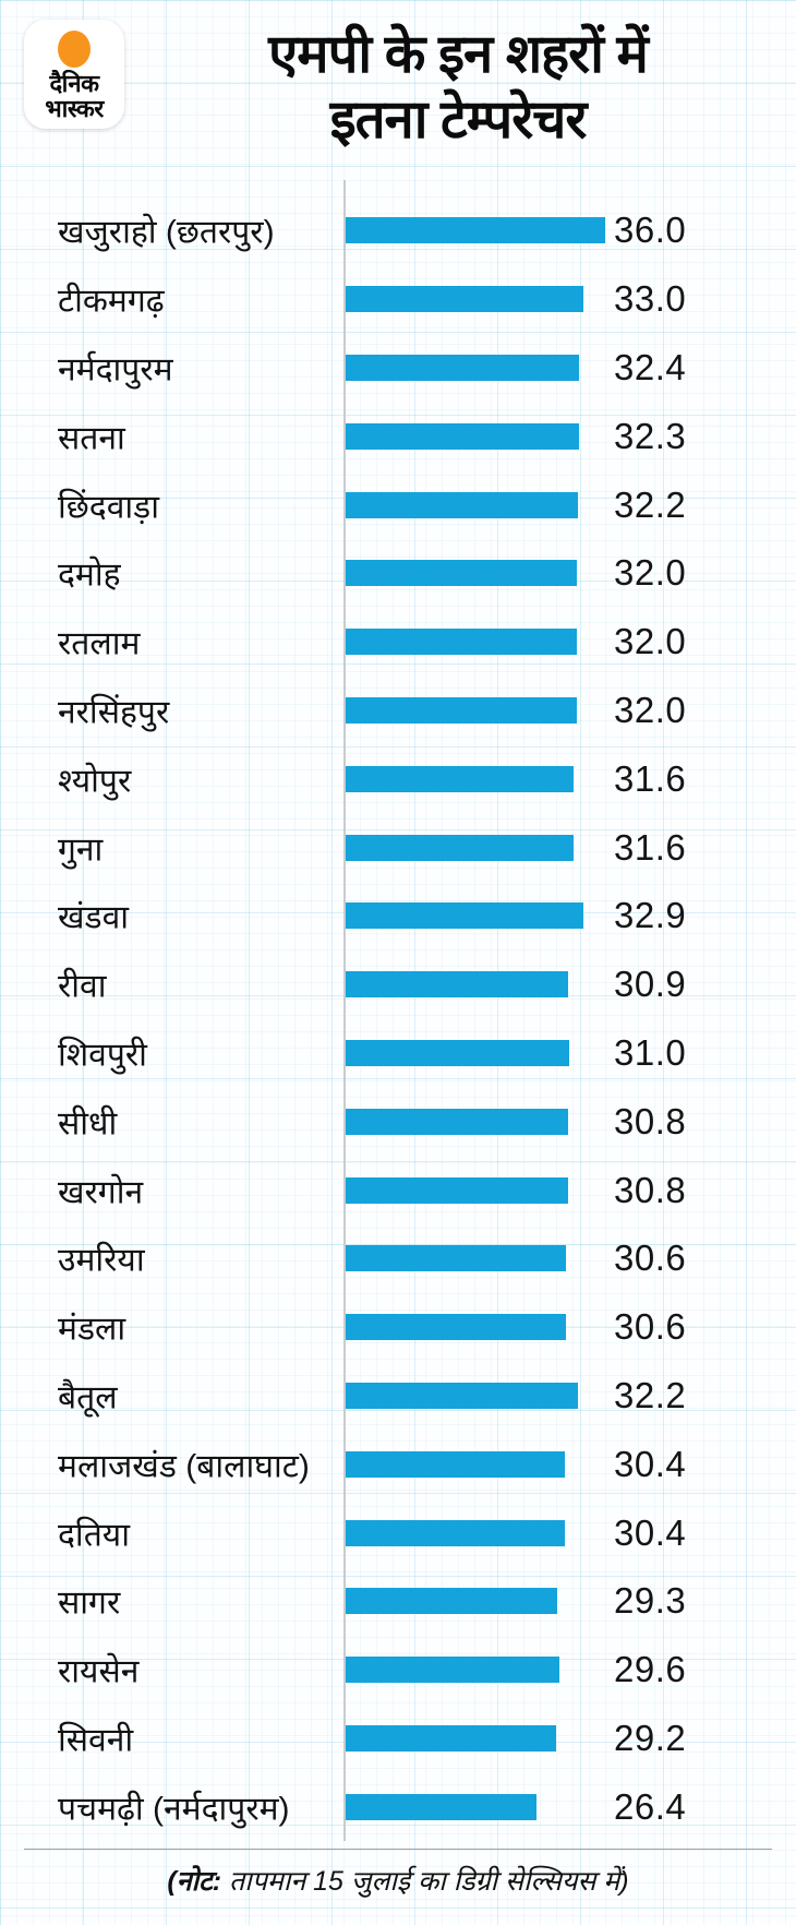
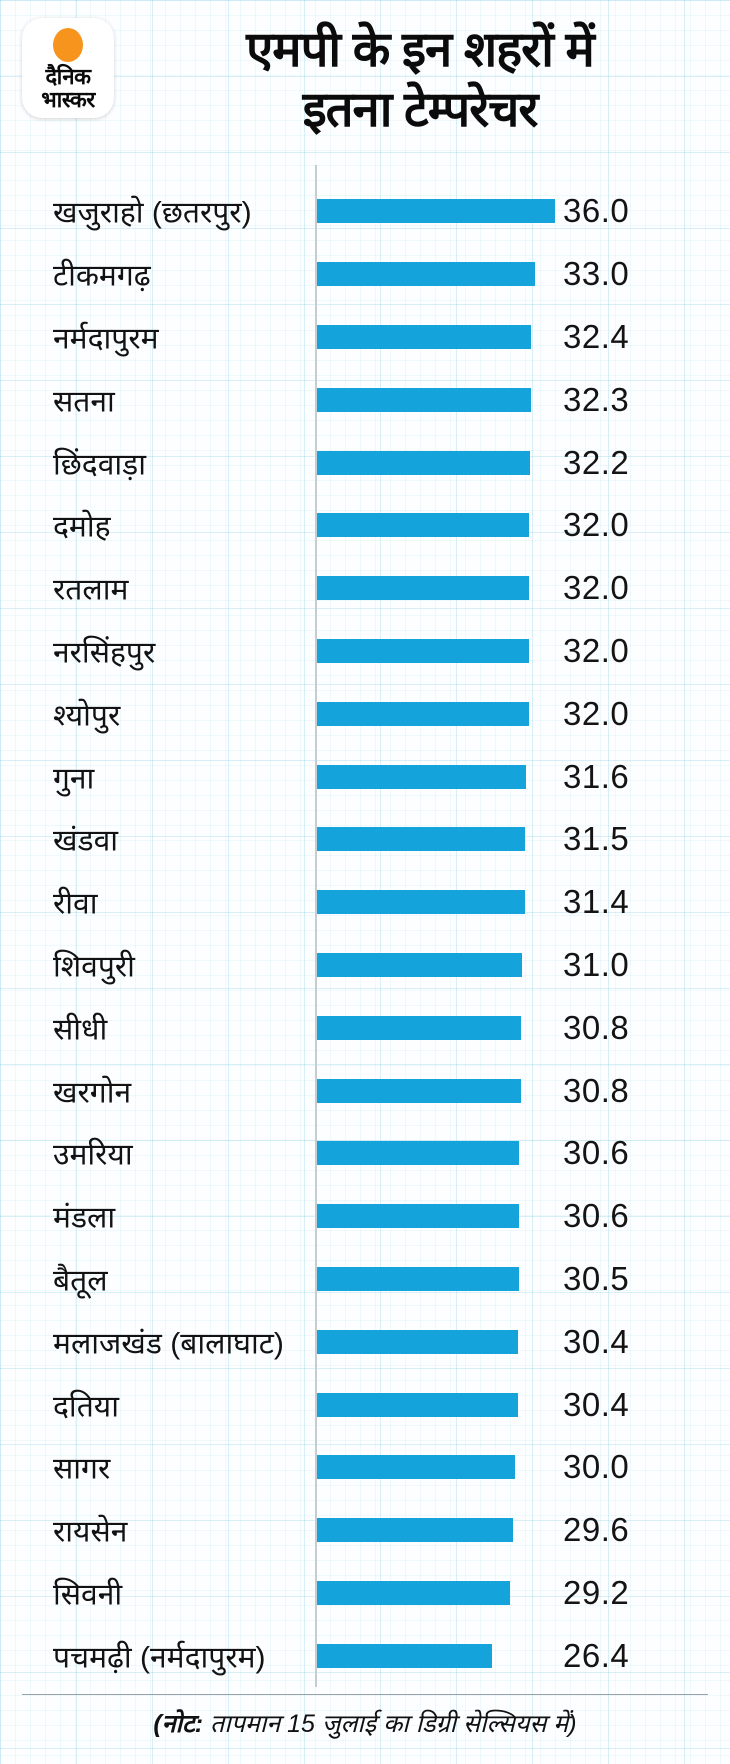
श्योपुर: 31.6 -> 32.0
खंडवा: 32.9 -> 31.5
रीवा: 30.9 -> 31.4
बैतूल: 32.2 -> 30.5
सागर: 29.3 -> 30.0
